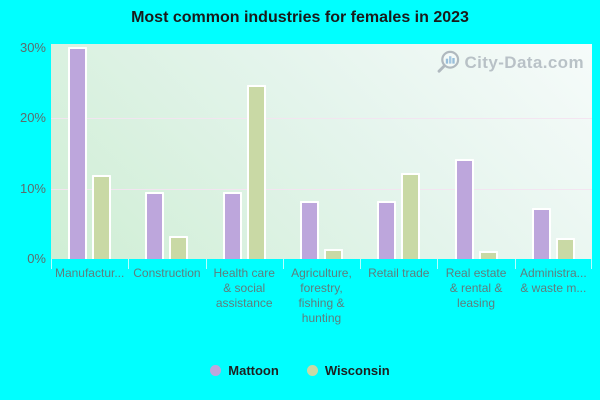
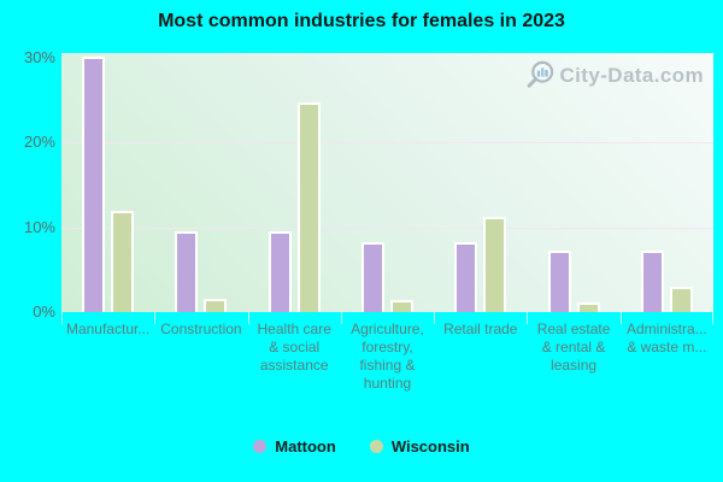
Wisconsin/Construction: 3% -> 1%
Wisconsin/Retail trade: 12% -> 11%
Mattoon/Real estate & rental & leasing: 14% -> 7%
